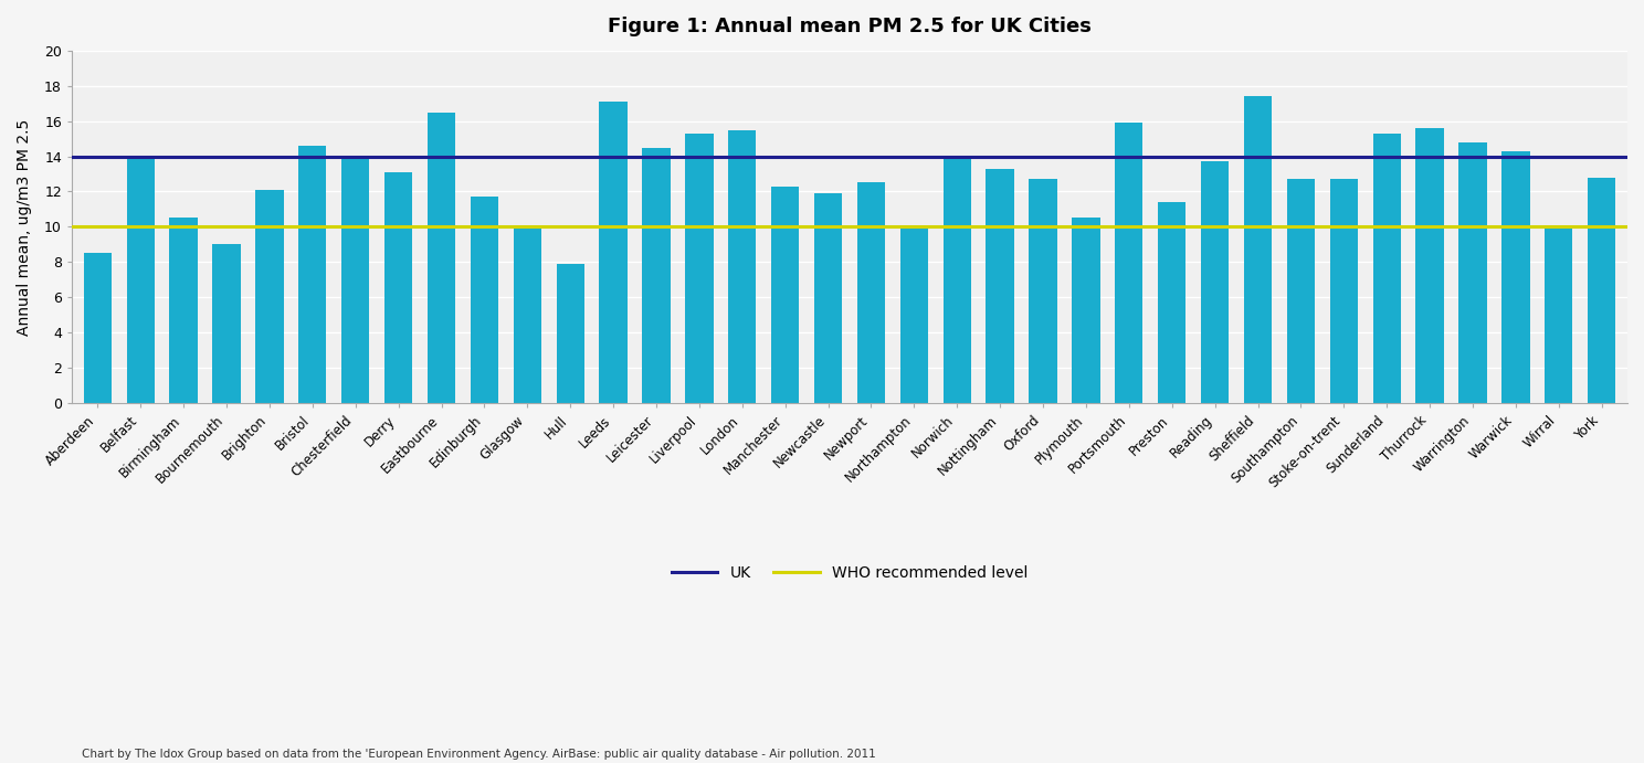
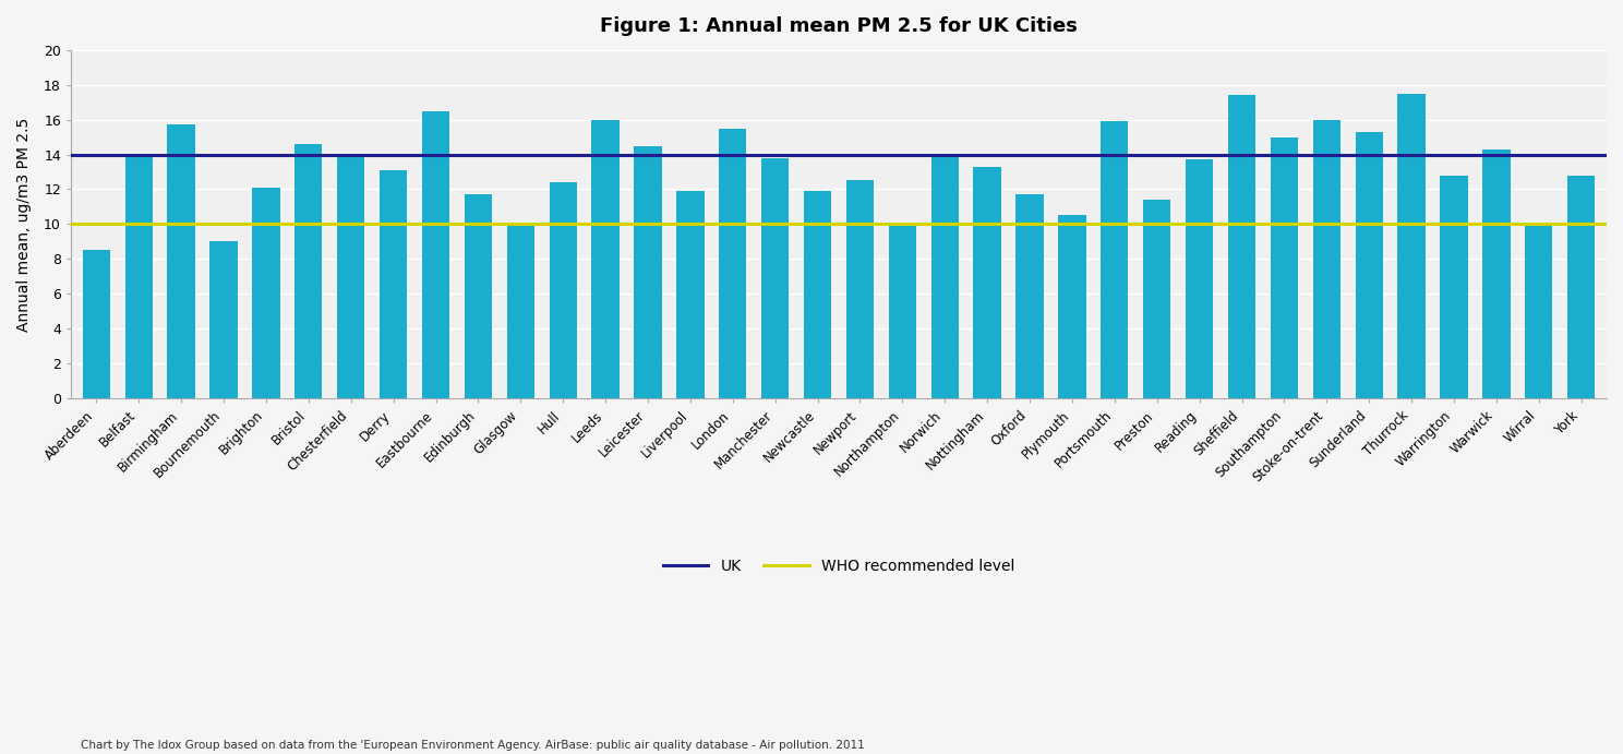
Birmingham: 10.5 -> 15.7
Hull: 7.9 -> 12.4
Leeds: 17.1 -> 16.0
Liverpool: 15.3 -> 11.9
Manchester: 12.3 -> 13.8
Oxford: 12.7 -> 11.7
Southampton: 12.7 -> 15.0
Stoke-on-trent: 12.7 -> 16.0
Thurrock: 15.6 -> 17.5
Warrington: 14.8 -> 12.8
